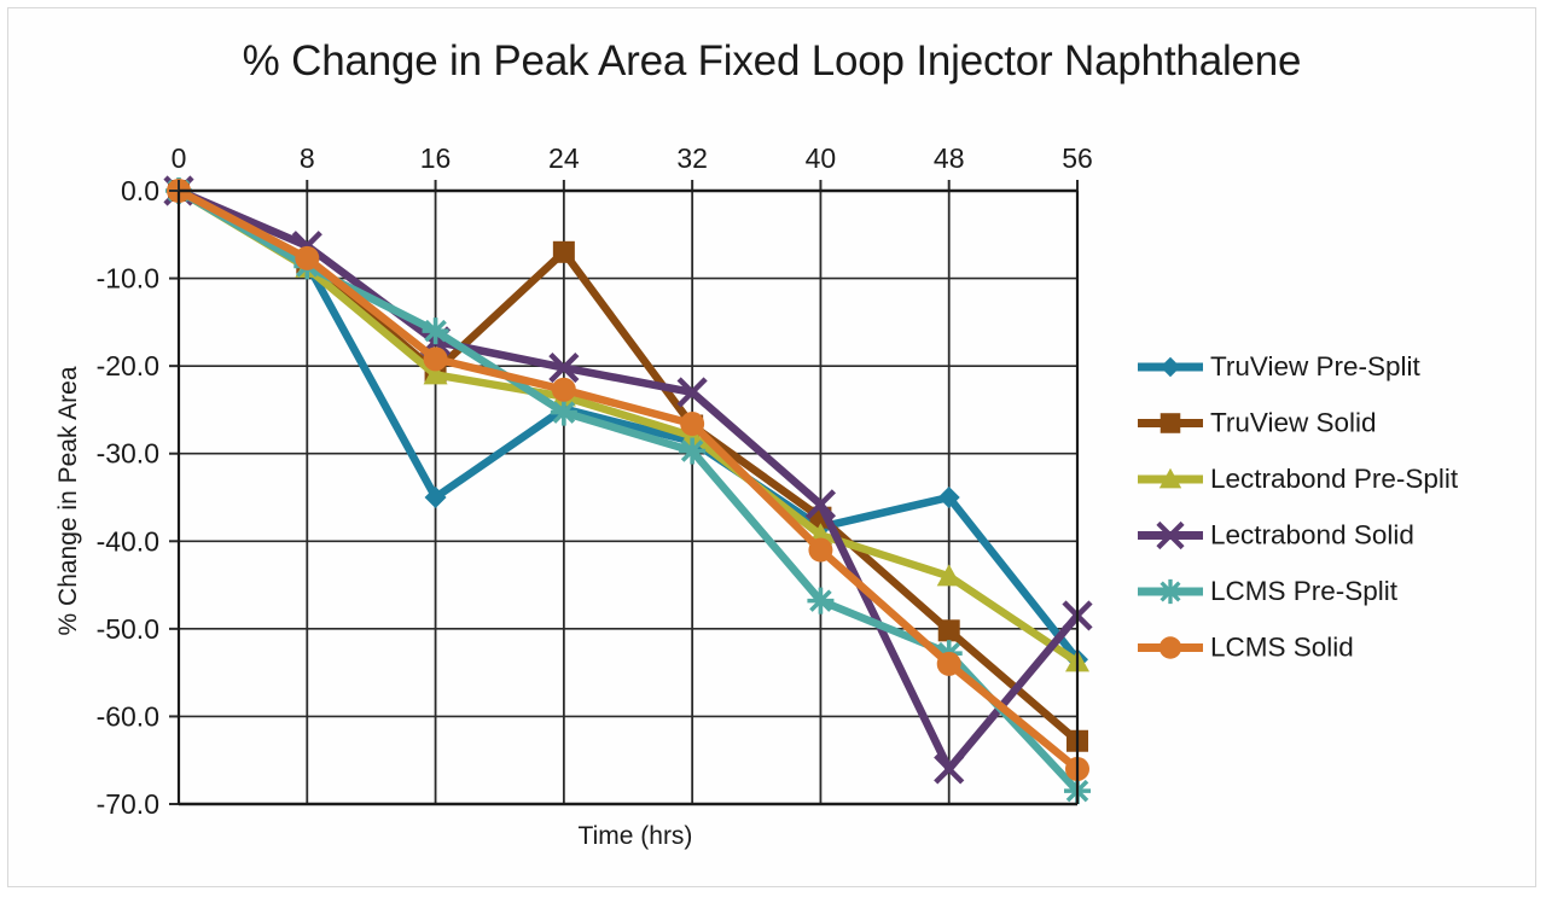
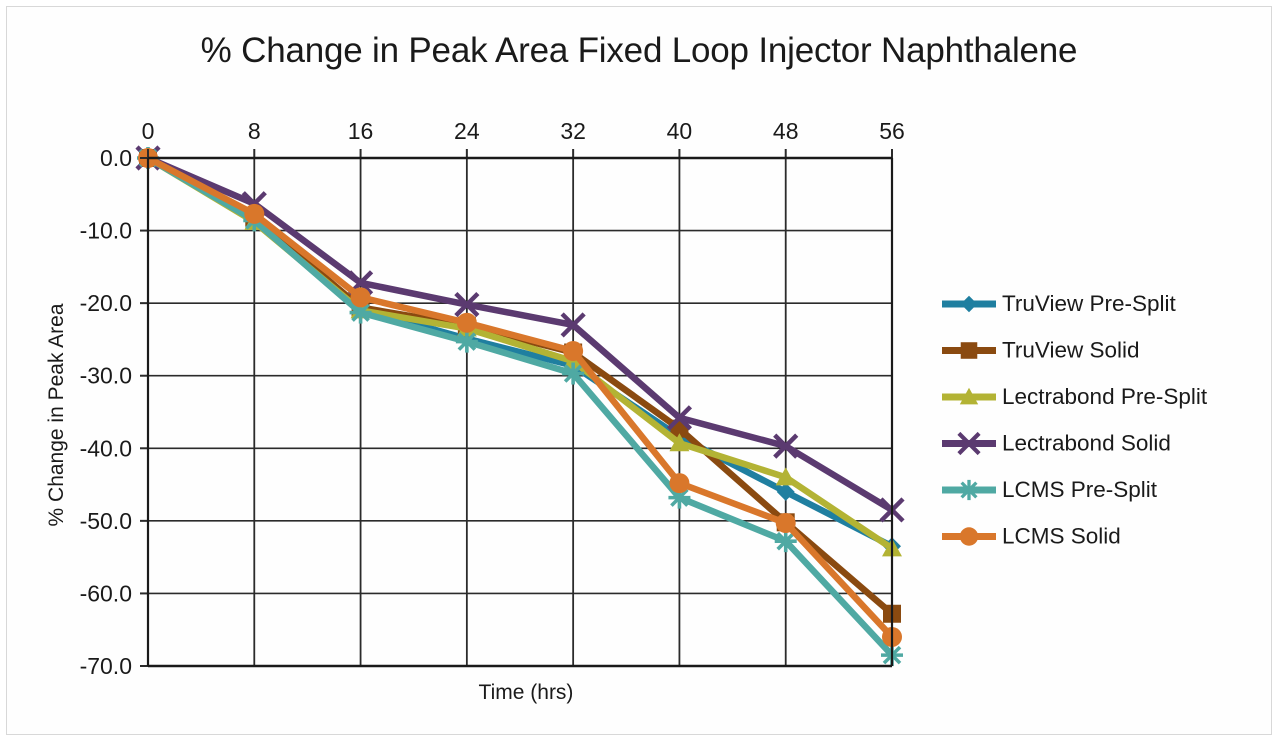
TruView Pre-Split/16: -35 -> -21
LCMS Pre-Split/16: -16 -> -21
TruView Solid/24: -7 -> -23
LCMS Solid/40: -41 -> -45
TruView Pre-Split/48: -35 -> -46
Lectrabond Solid/48: -66 -> -40
LCMS Solid/48: -54 -> -50
